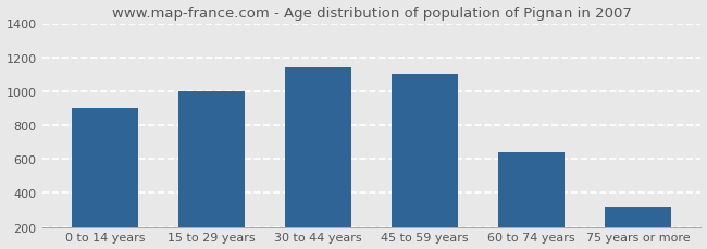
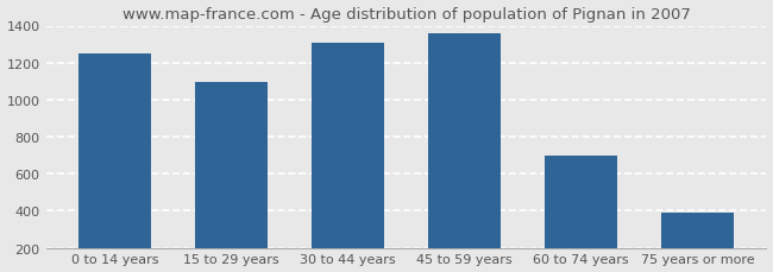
0 to 14 years: 900 -> 1250
15 to 29 years: 1000 -> 1100
30 to 44 years: 1140 -> 1310
45 to 59 years: 1100 -> 1360
60 to 74 years: 640 -> 700
75 years or more: 320 -> 390
